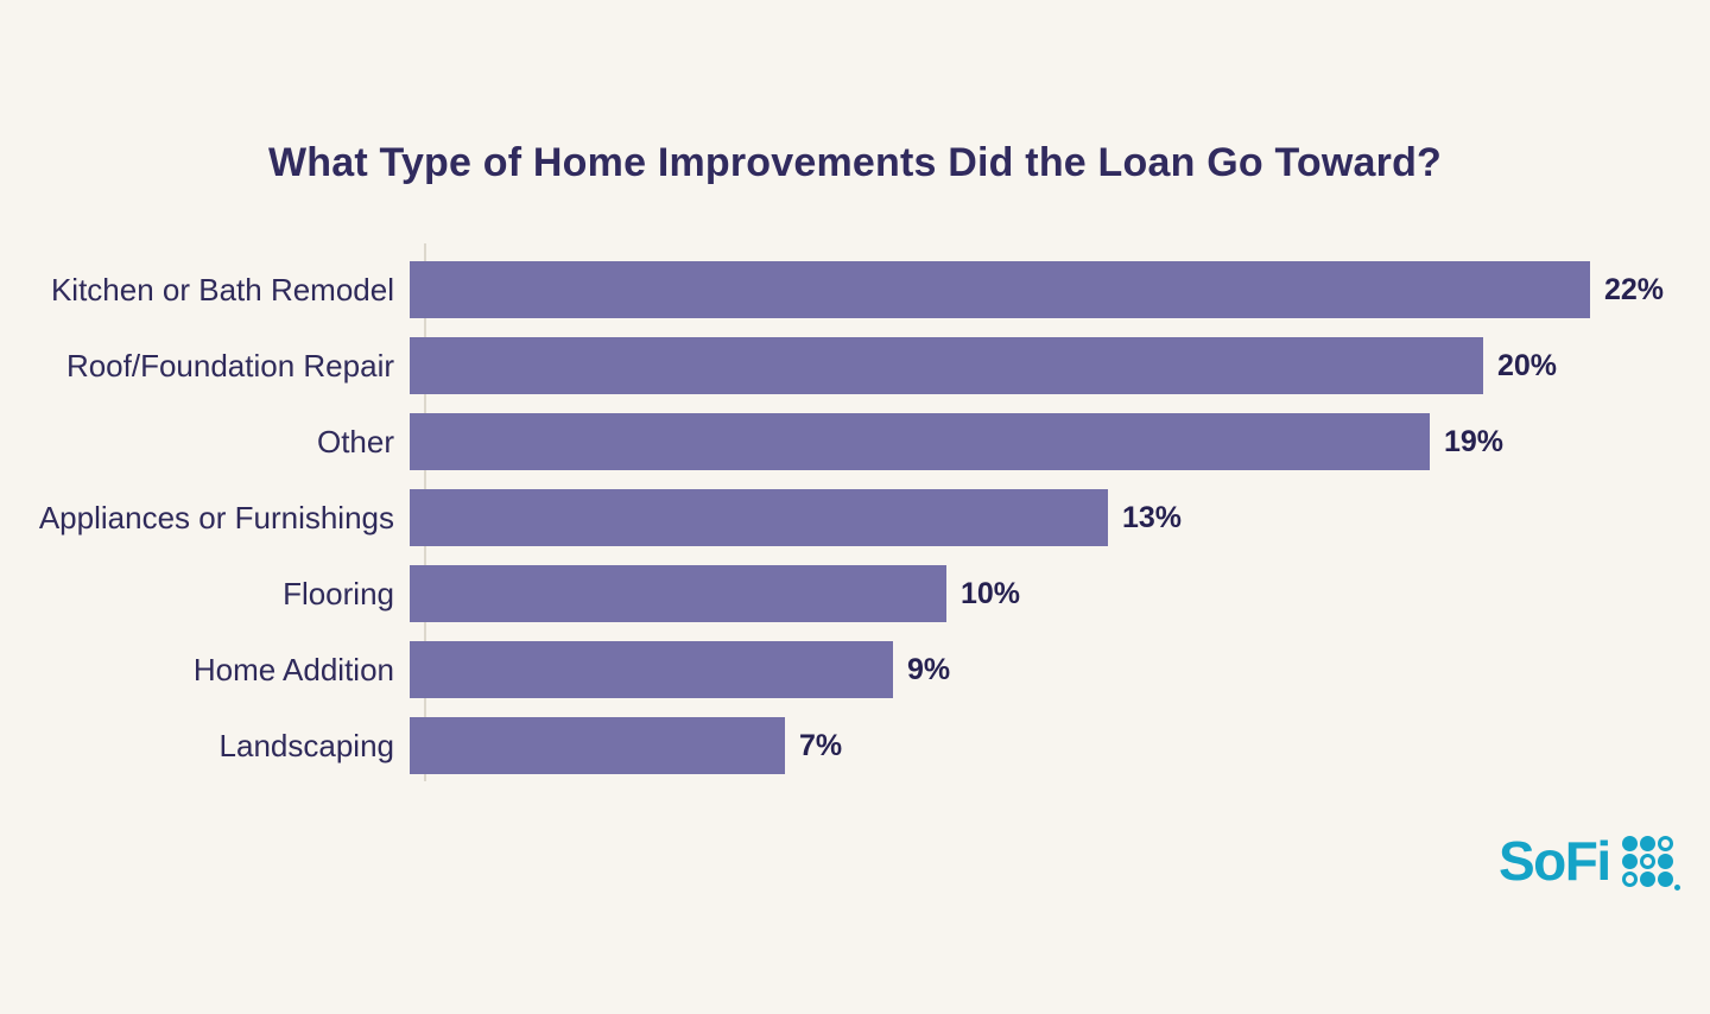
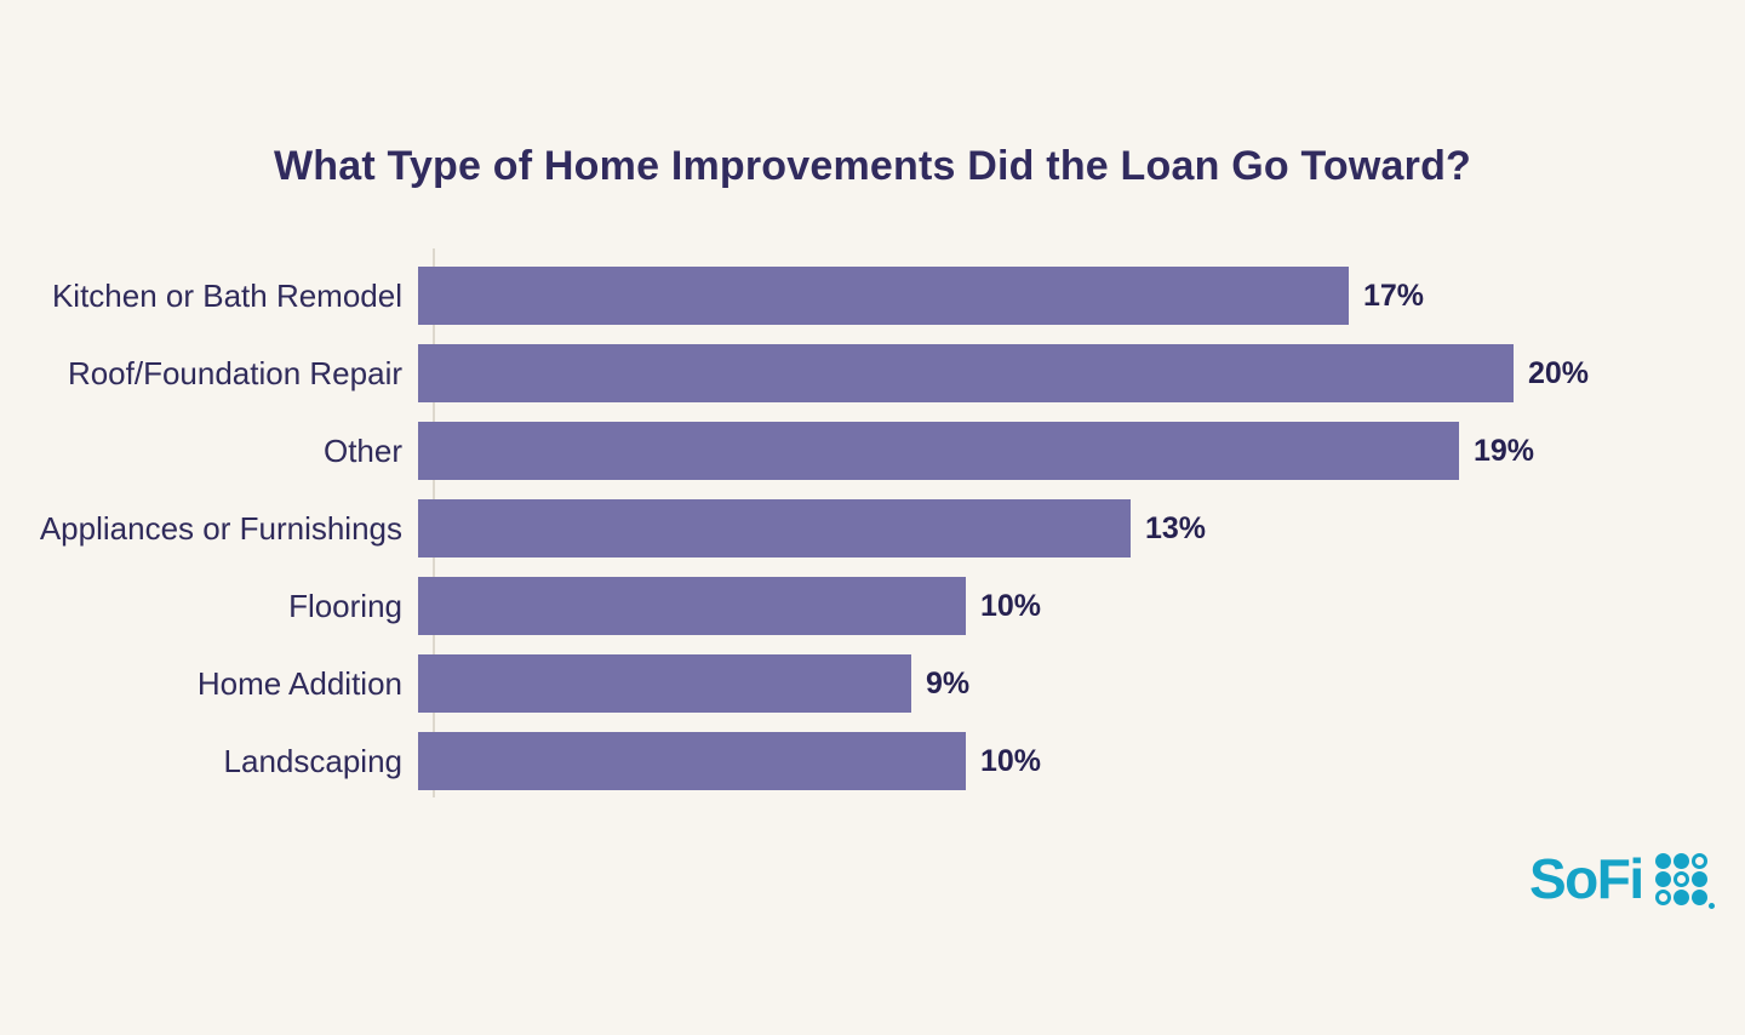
Kitchen or Bath Remodel: 22% -> 17%
Landscaping: 7% -> 10%
